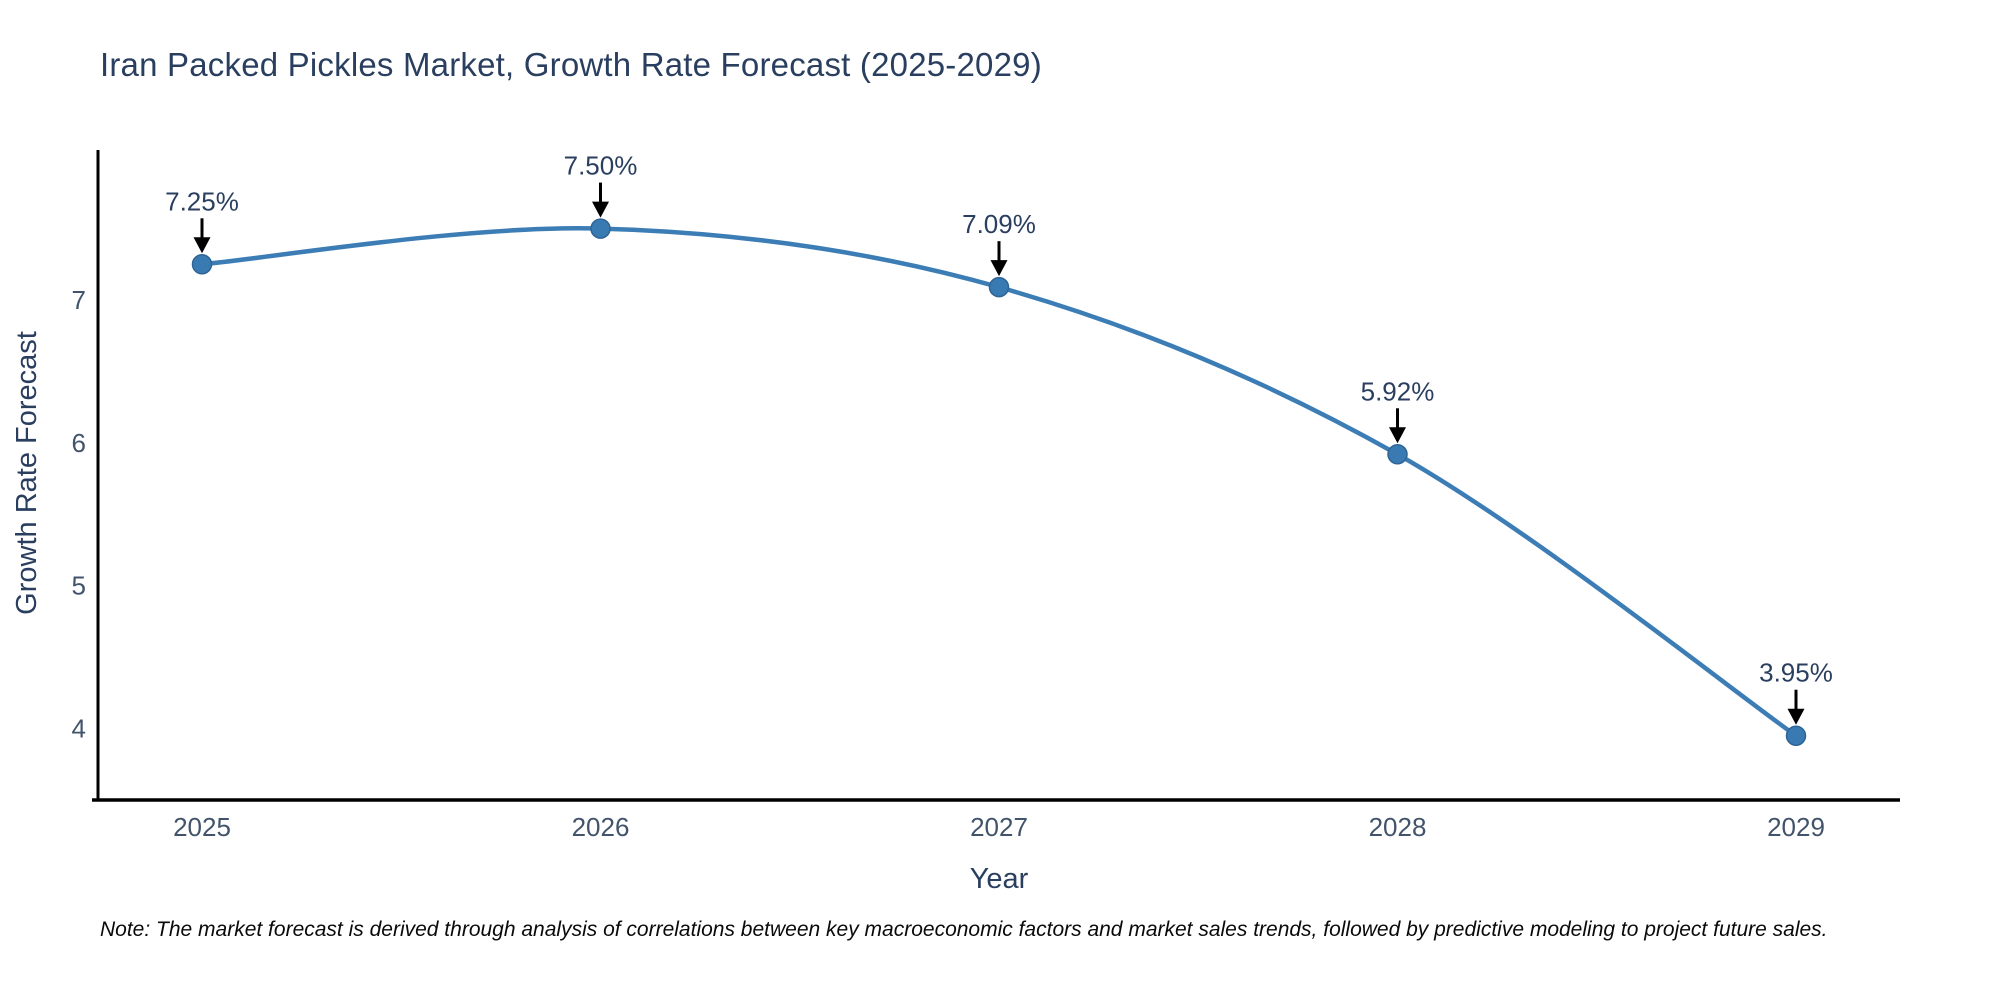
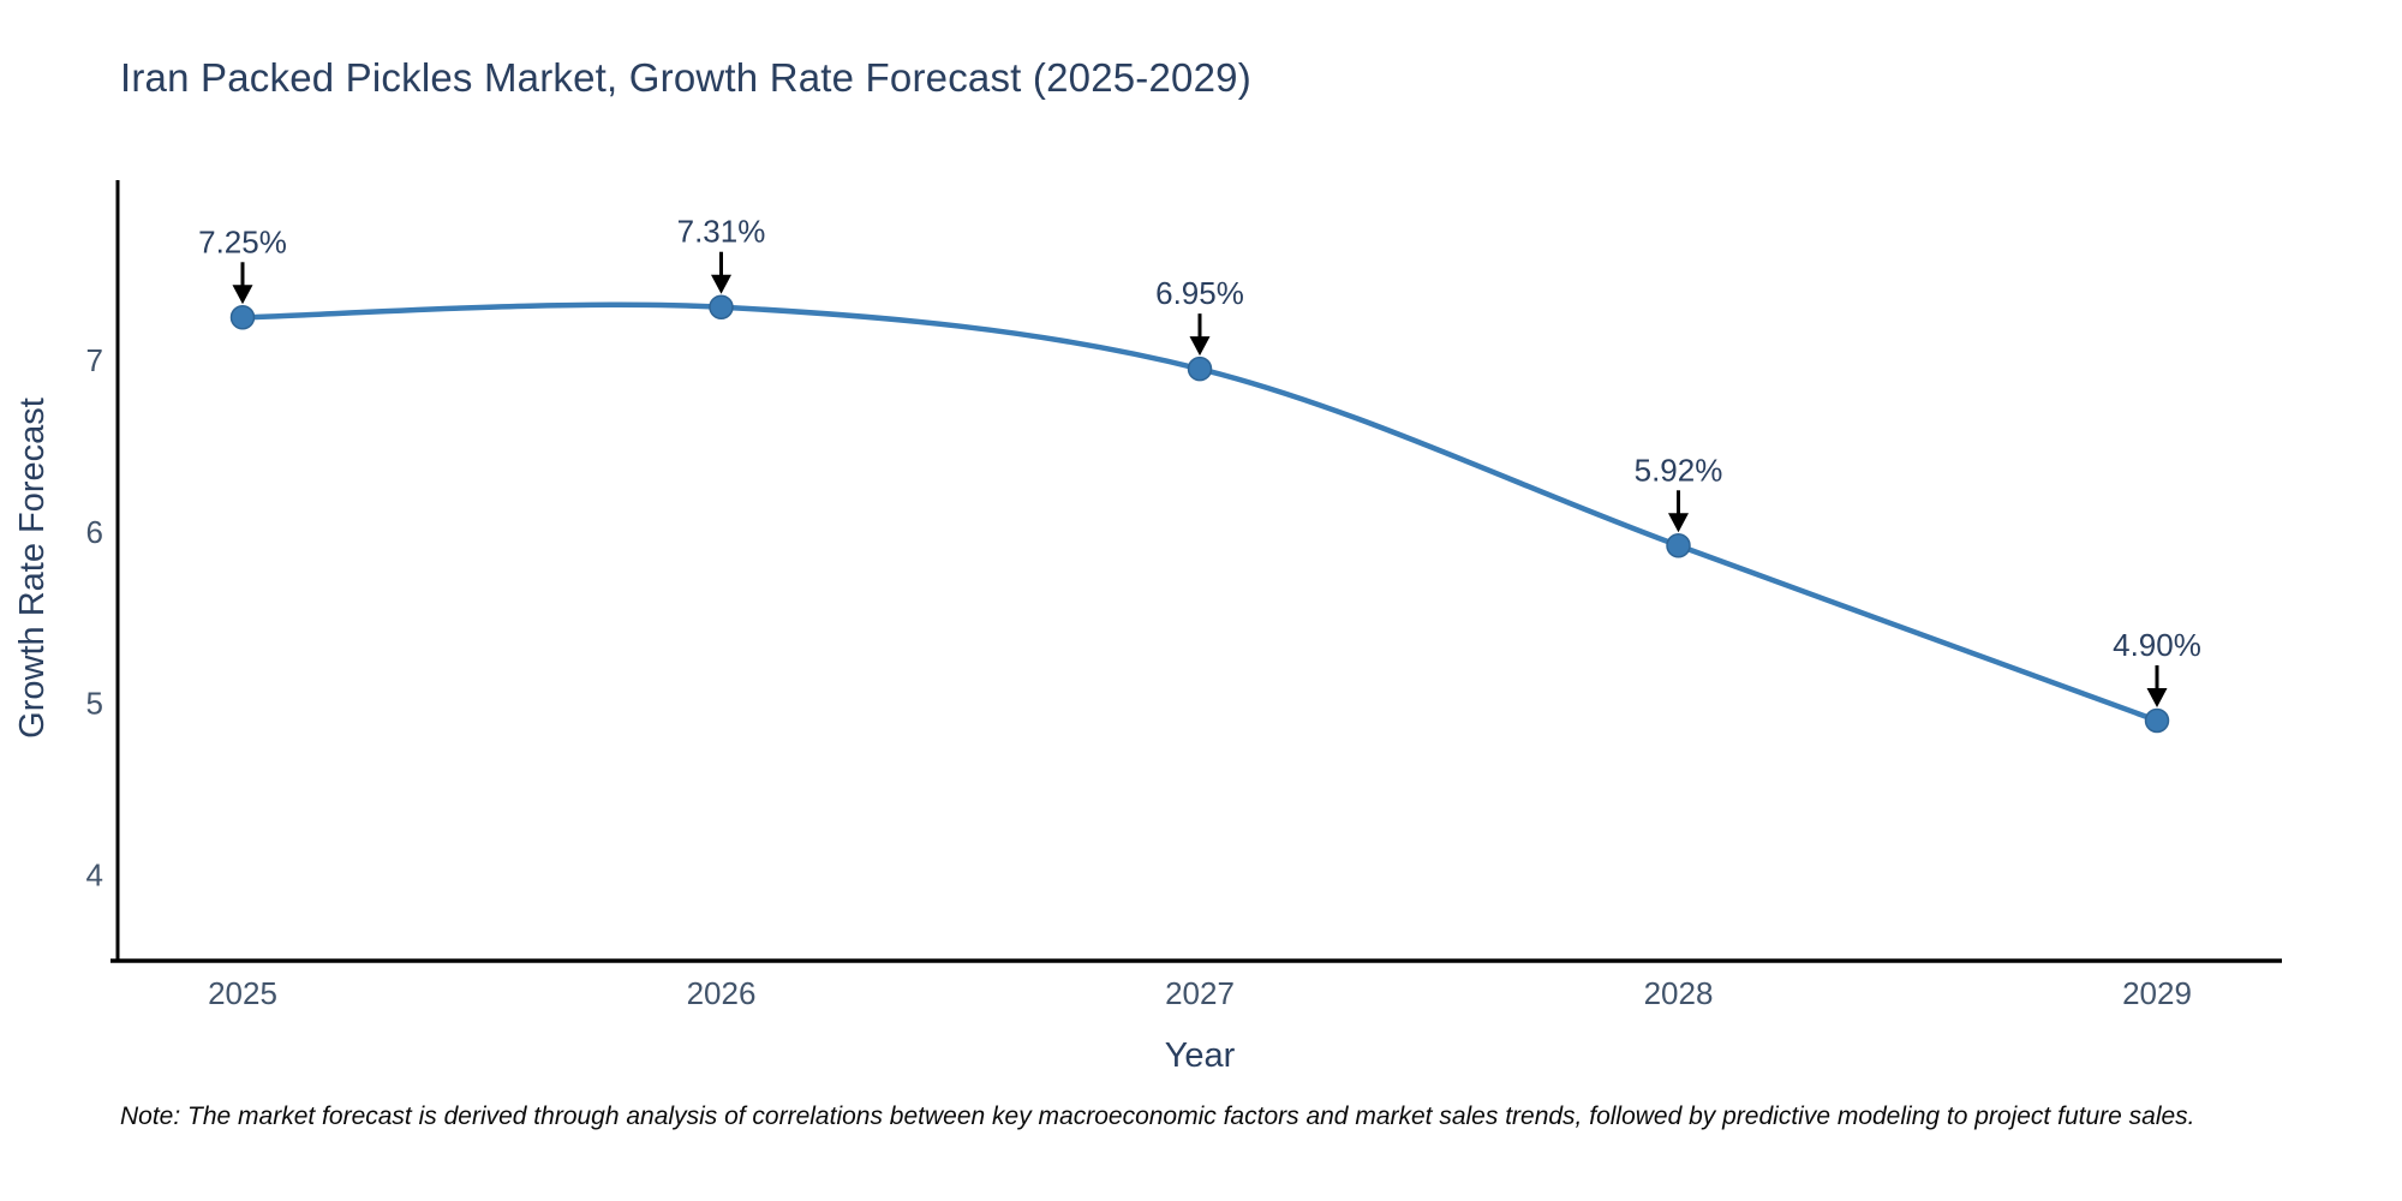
2026: 7.50% -> 7.31%
2027: 7.09% -> 6.95%
2029: 3.95% -> 4.90%
